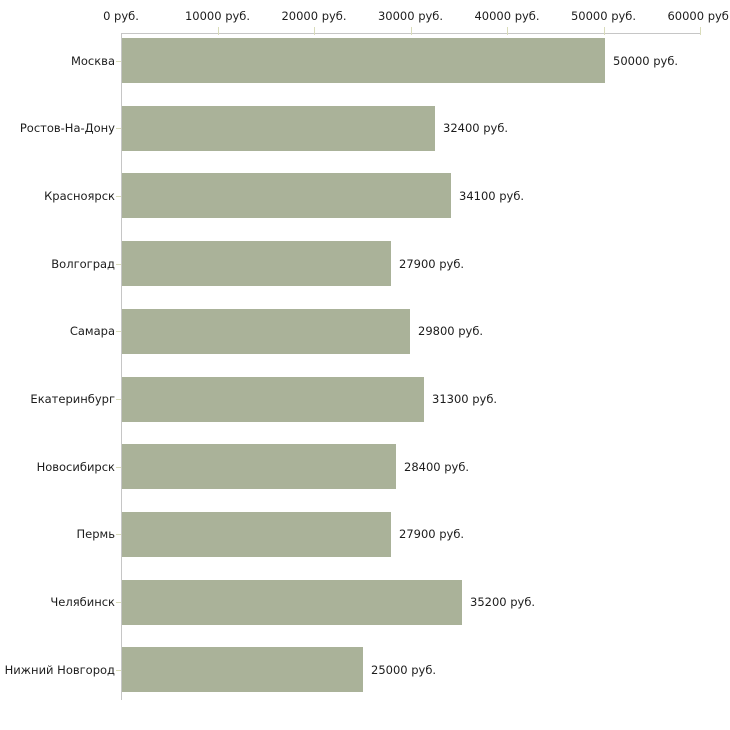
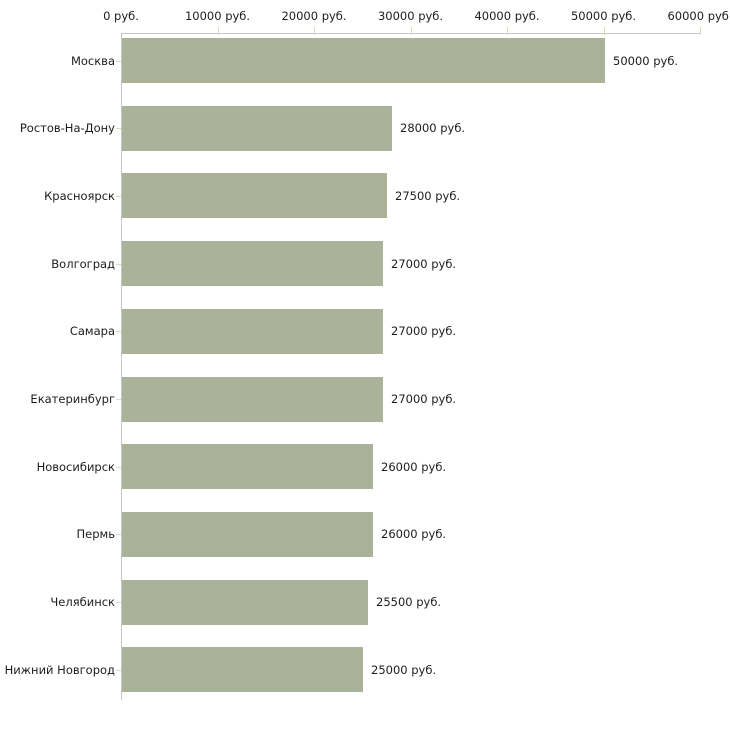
Ростов-На-Дону: 32400 -> 28000
Красноярск: 34100 -> 27500
Волгоград: 27900 -> 27000
Самара: 29800 -> 27000
Екатеринбург: 31300 -> 27000
Новосибирск: 28400 -> 26000
Пермь: 27900 -> 26000
Челябинск: 35200 -> 25500
